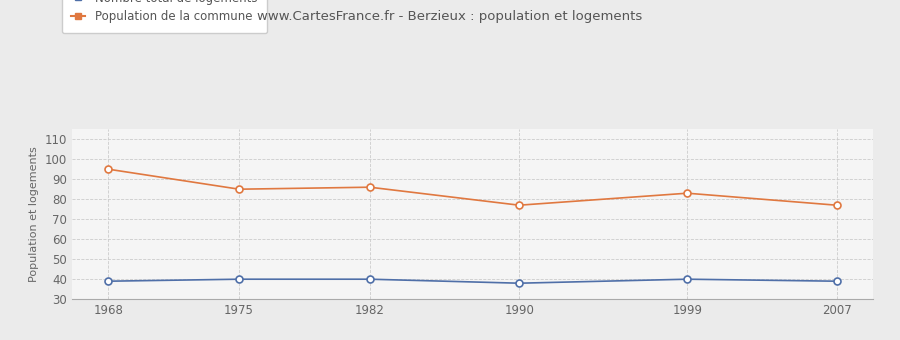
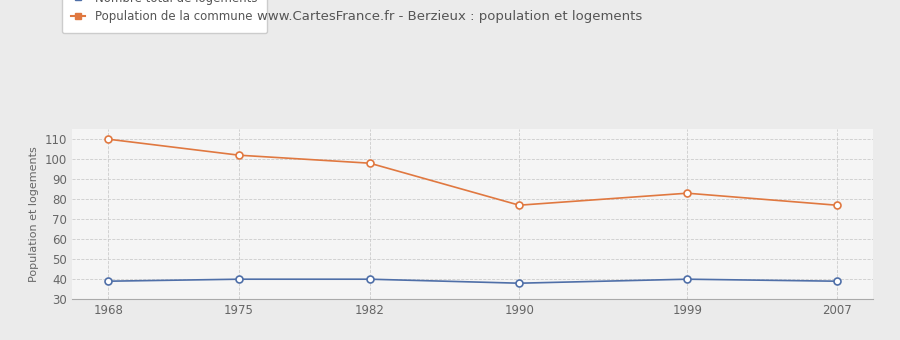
Population de la commune/1968: 95 -> 110
Population de la commune/1975: 85 -> 102
Population de la commune/1982: 86 -> 98
